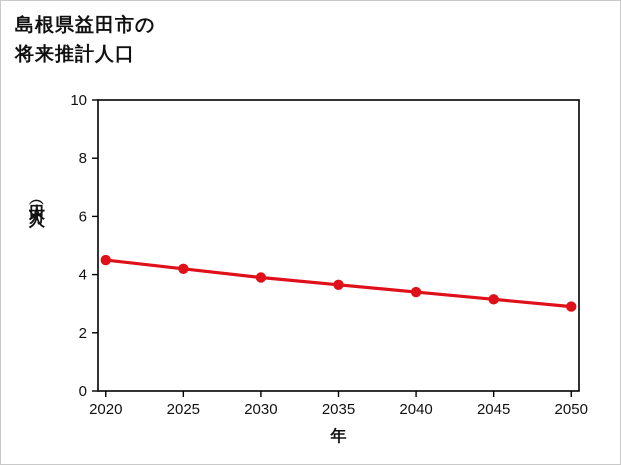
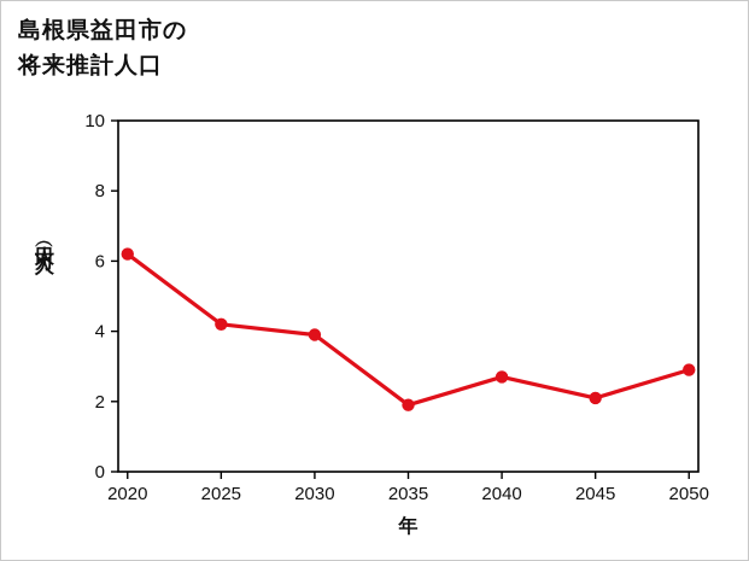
2020: 4.5 -> 6.2
2035: 3.6 -> 1.9
2040: 3.4 -> 2.7
2045: 3.1 -> 2.1
